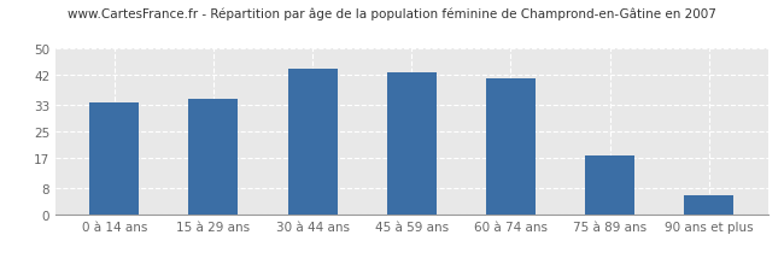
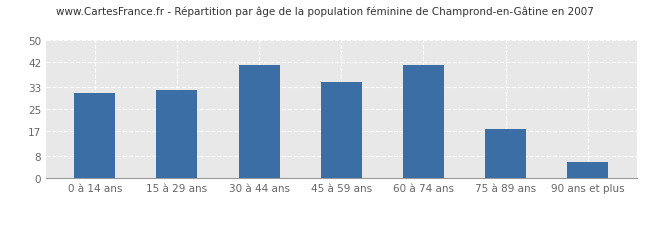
0 à 14 ans: 34 -> 31
15 à 29 ans: 35 -> 32
30 à 44 ans: 44 -> 41
45 à 59 ans: 43 -> 35
